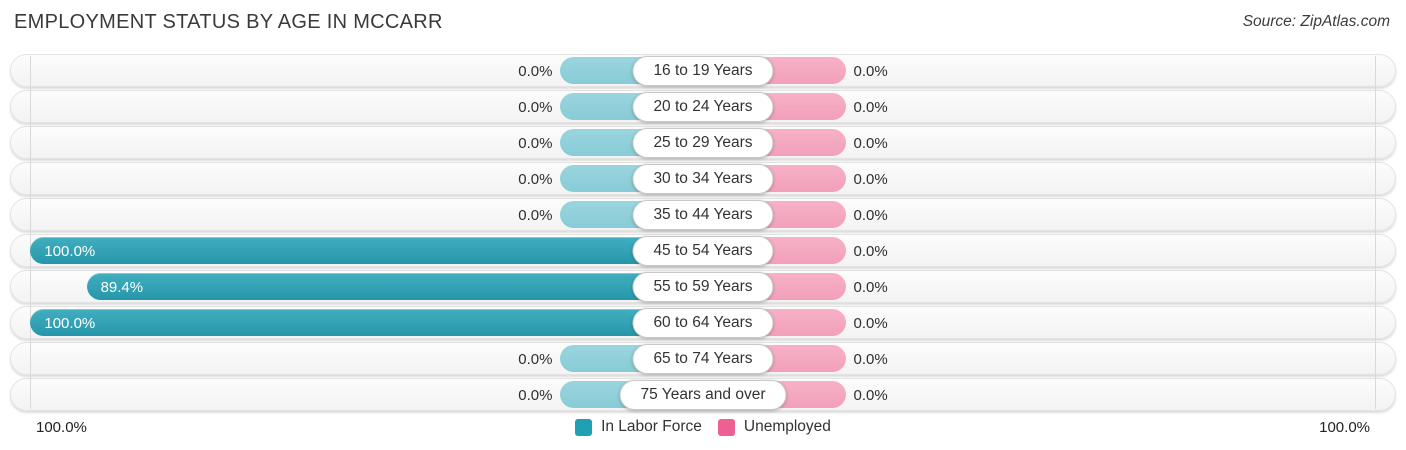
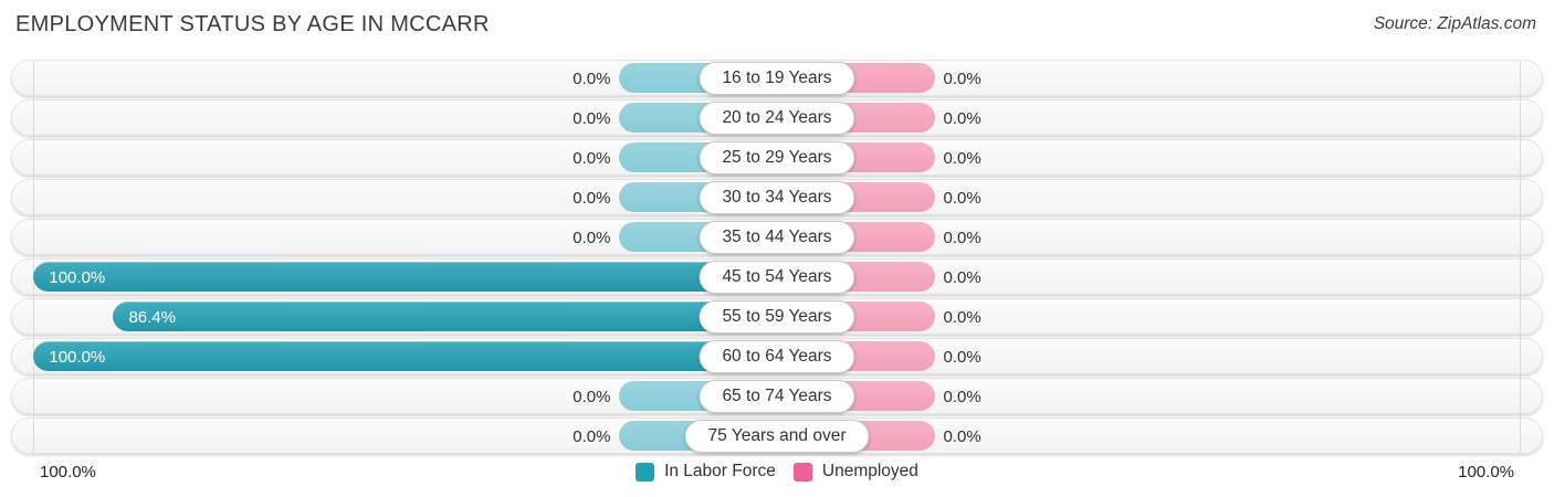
In Labor Force/55 to 59 Years: 89.4% -> 86.4%
